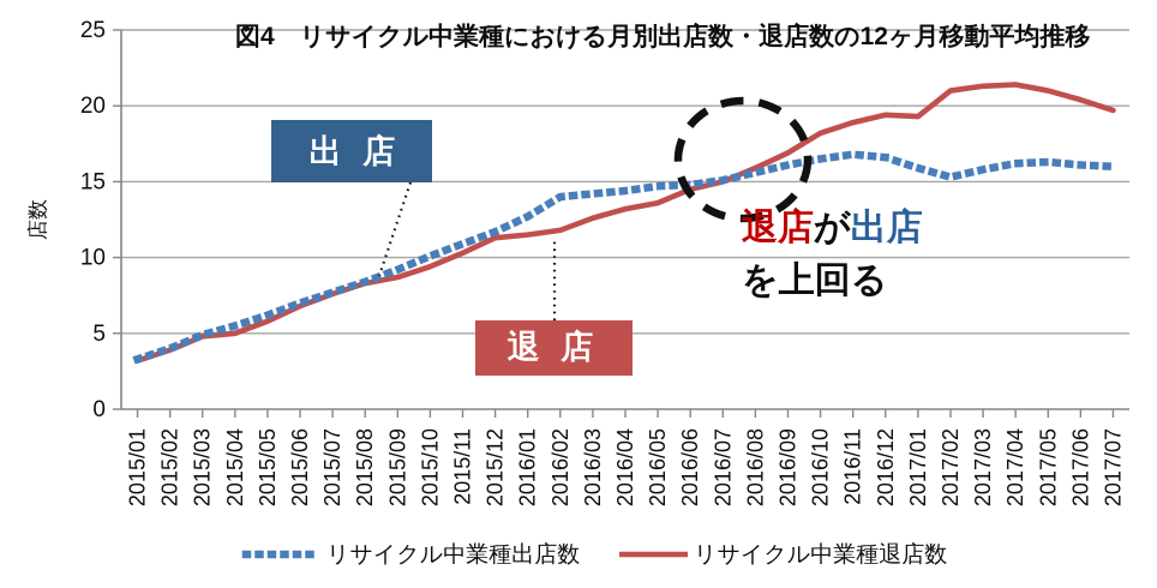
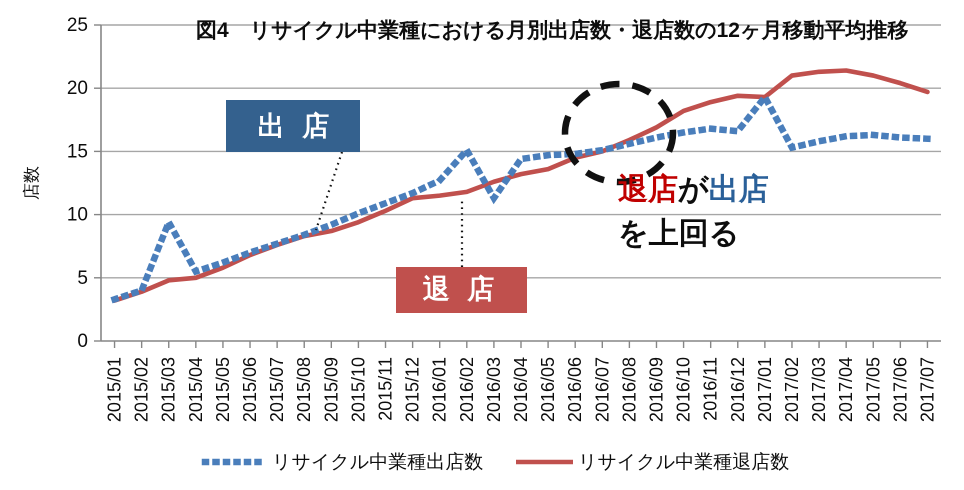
リサイクル中業種出店数/2015/03: 4.9 -> 9.4
リサイクル中業種出店数/2016/02: 14.0 -> 15.1
リサイクル中業種出店数/2016/03: 14.2 -> 11.3
リサイクル中業種出店数/2017/01: 15.9 -> 19.3
